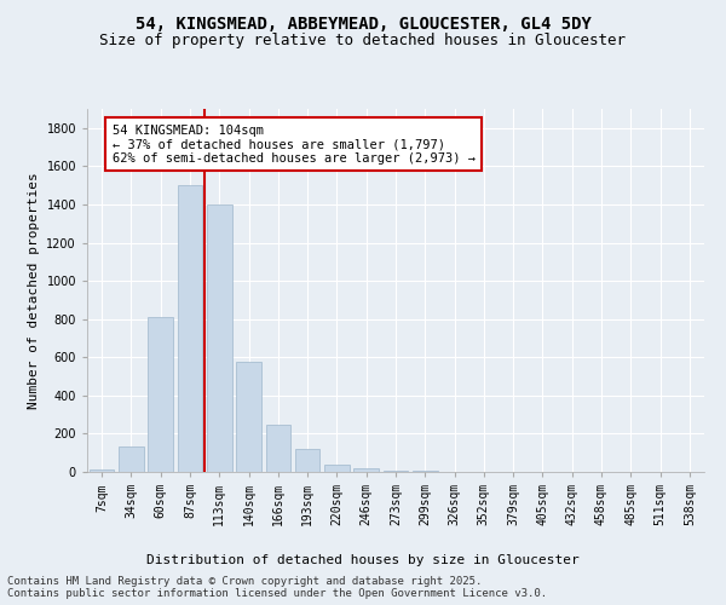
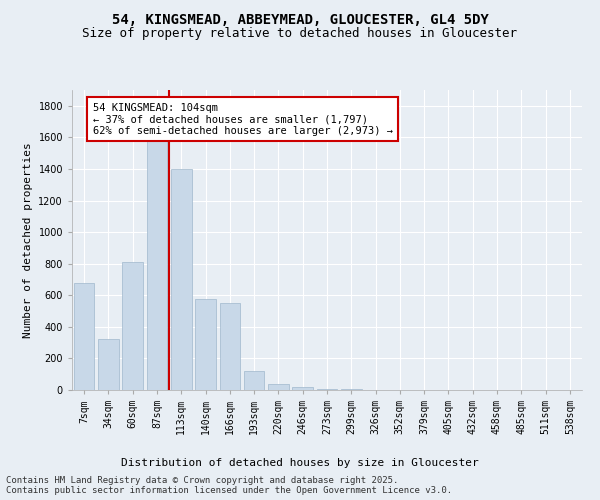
7sqm: 10 -> 680
34sqm: 140 -> 320
87sqm: 1500 -> 1580
166sqm: 250 -> 550
